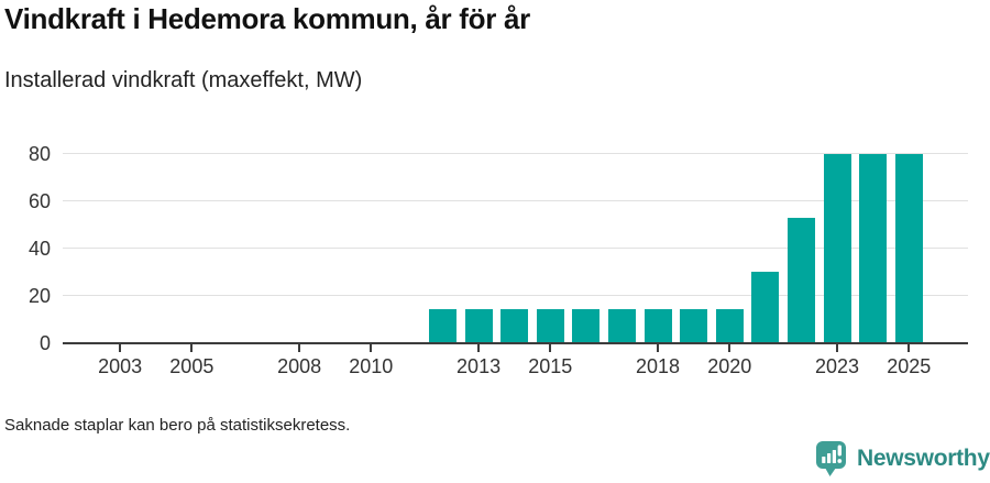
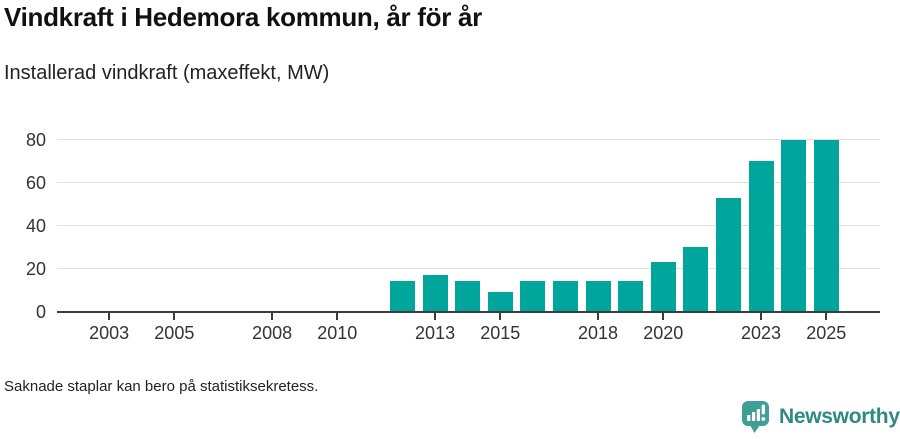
2013: 14 -> 17
2015: 14 -> 9
2020: 14 -> 23
2023: 80 -> 70
